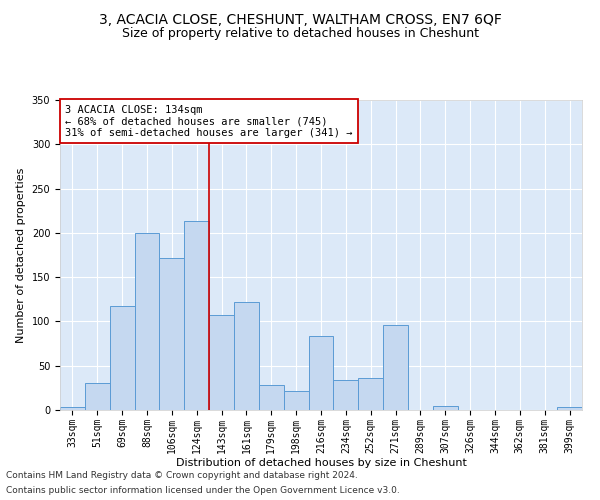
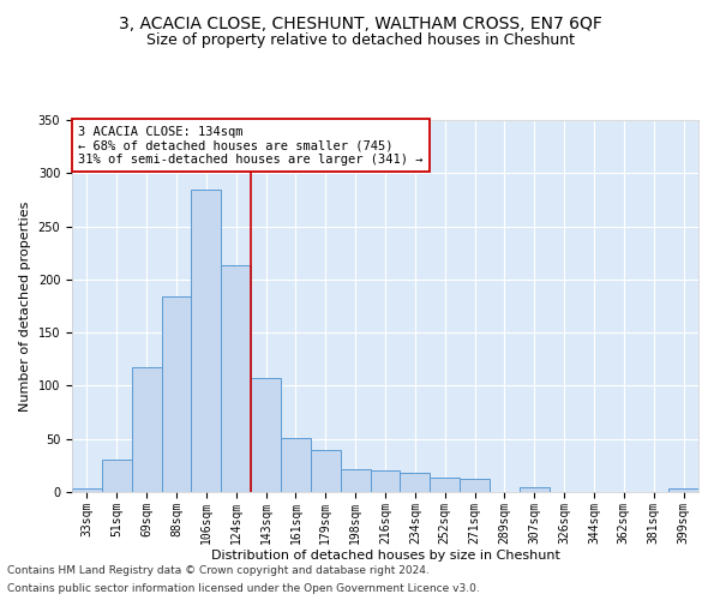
88sqm: 200 -> 184
106sqm: 172 -> 284
161sqm: 122 -> 51
179sqm: 28 -> 40
216sqm: 84 -> 20
234sqm: 34 -> 18
252sqm: 36 -> 14
271sqm: 96 -> 12
